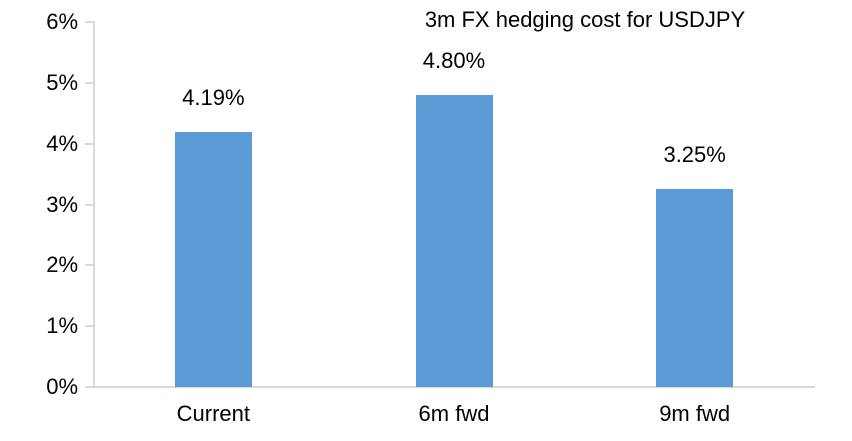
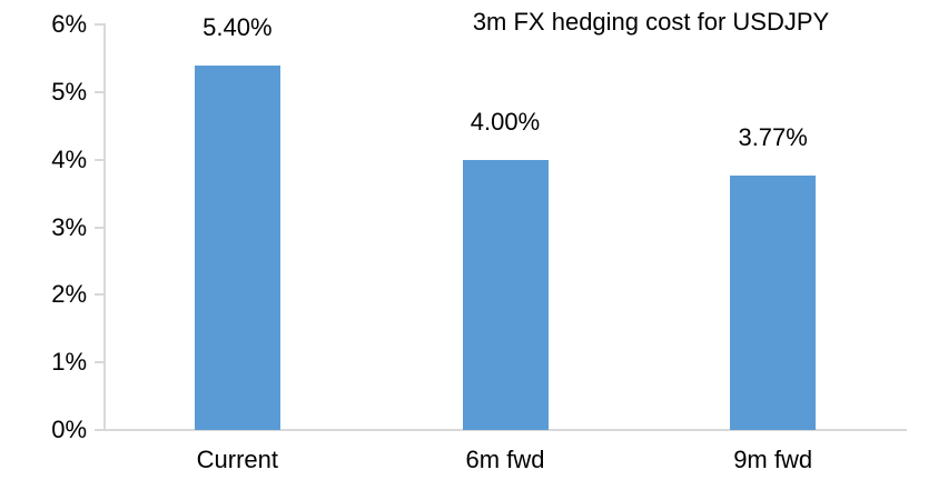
Current: 4.19% -> 5.40%
6m fwd: 4.80% -> 4.00%
9m fwd: 3.25% -> 3.77%
